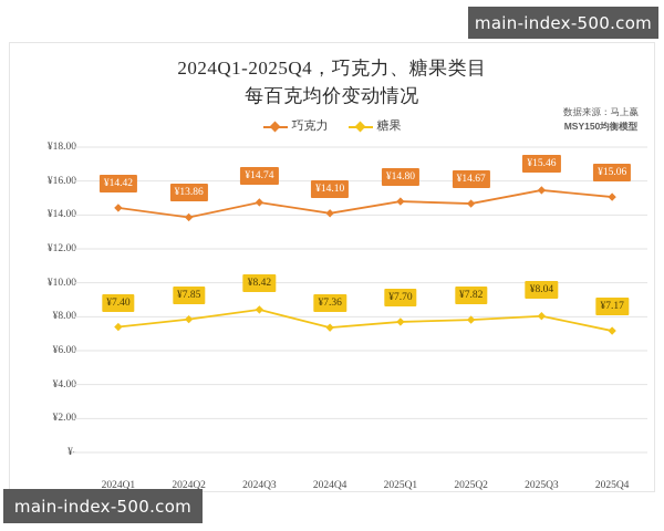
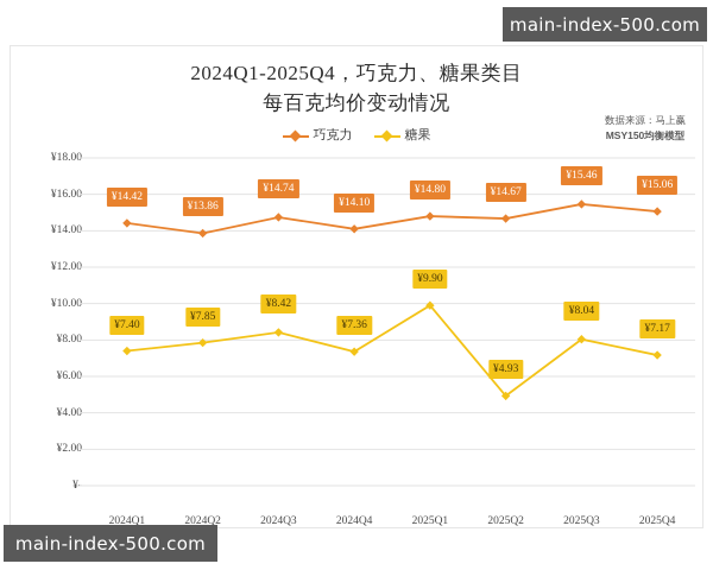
糖果/2025Q1: ¥7.70 -> ¥9.90
糖果/2025Q2: ¥7.82 -> ¥4.93
